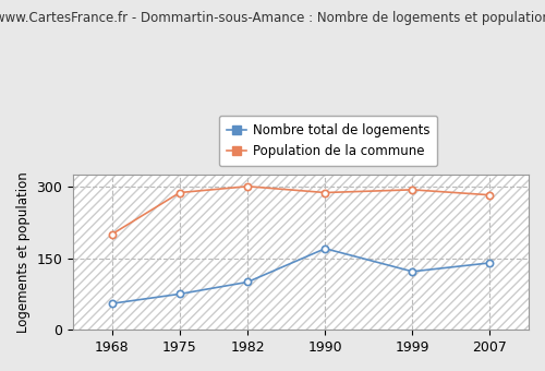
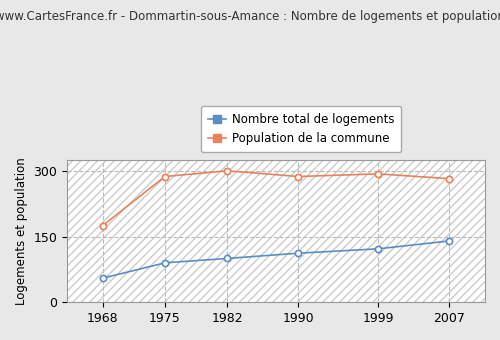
Population de la commune/1968: 200 -> 175
Nombre total de logements/1975: 75 -> 90
Nombre total de logements/1990: 170 -> 112
